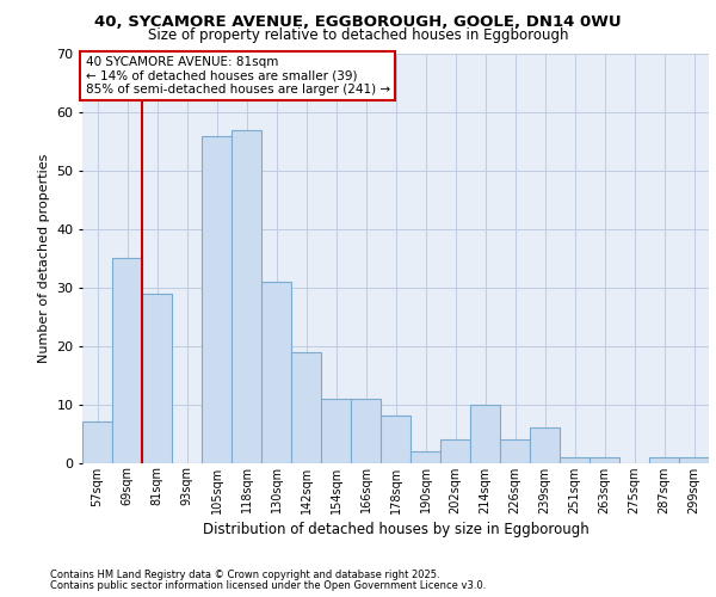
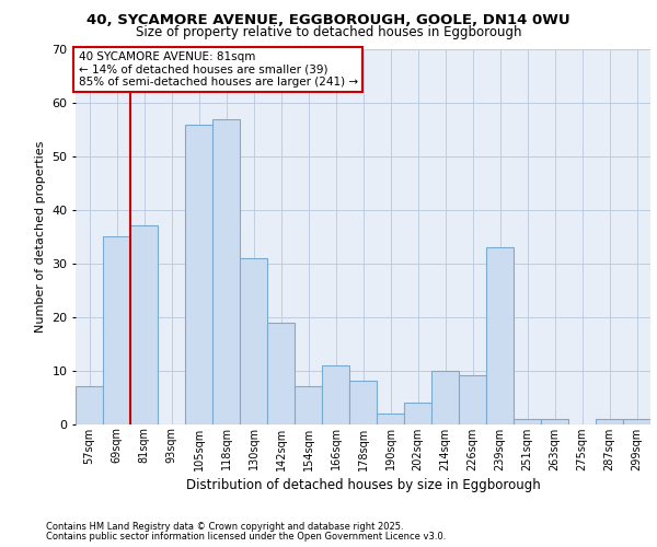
81sqm: 29 -> 37
154sqm: 11 -> 7
226sqm: 4 -> 9
239sqm: 6 -> 33
